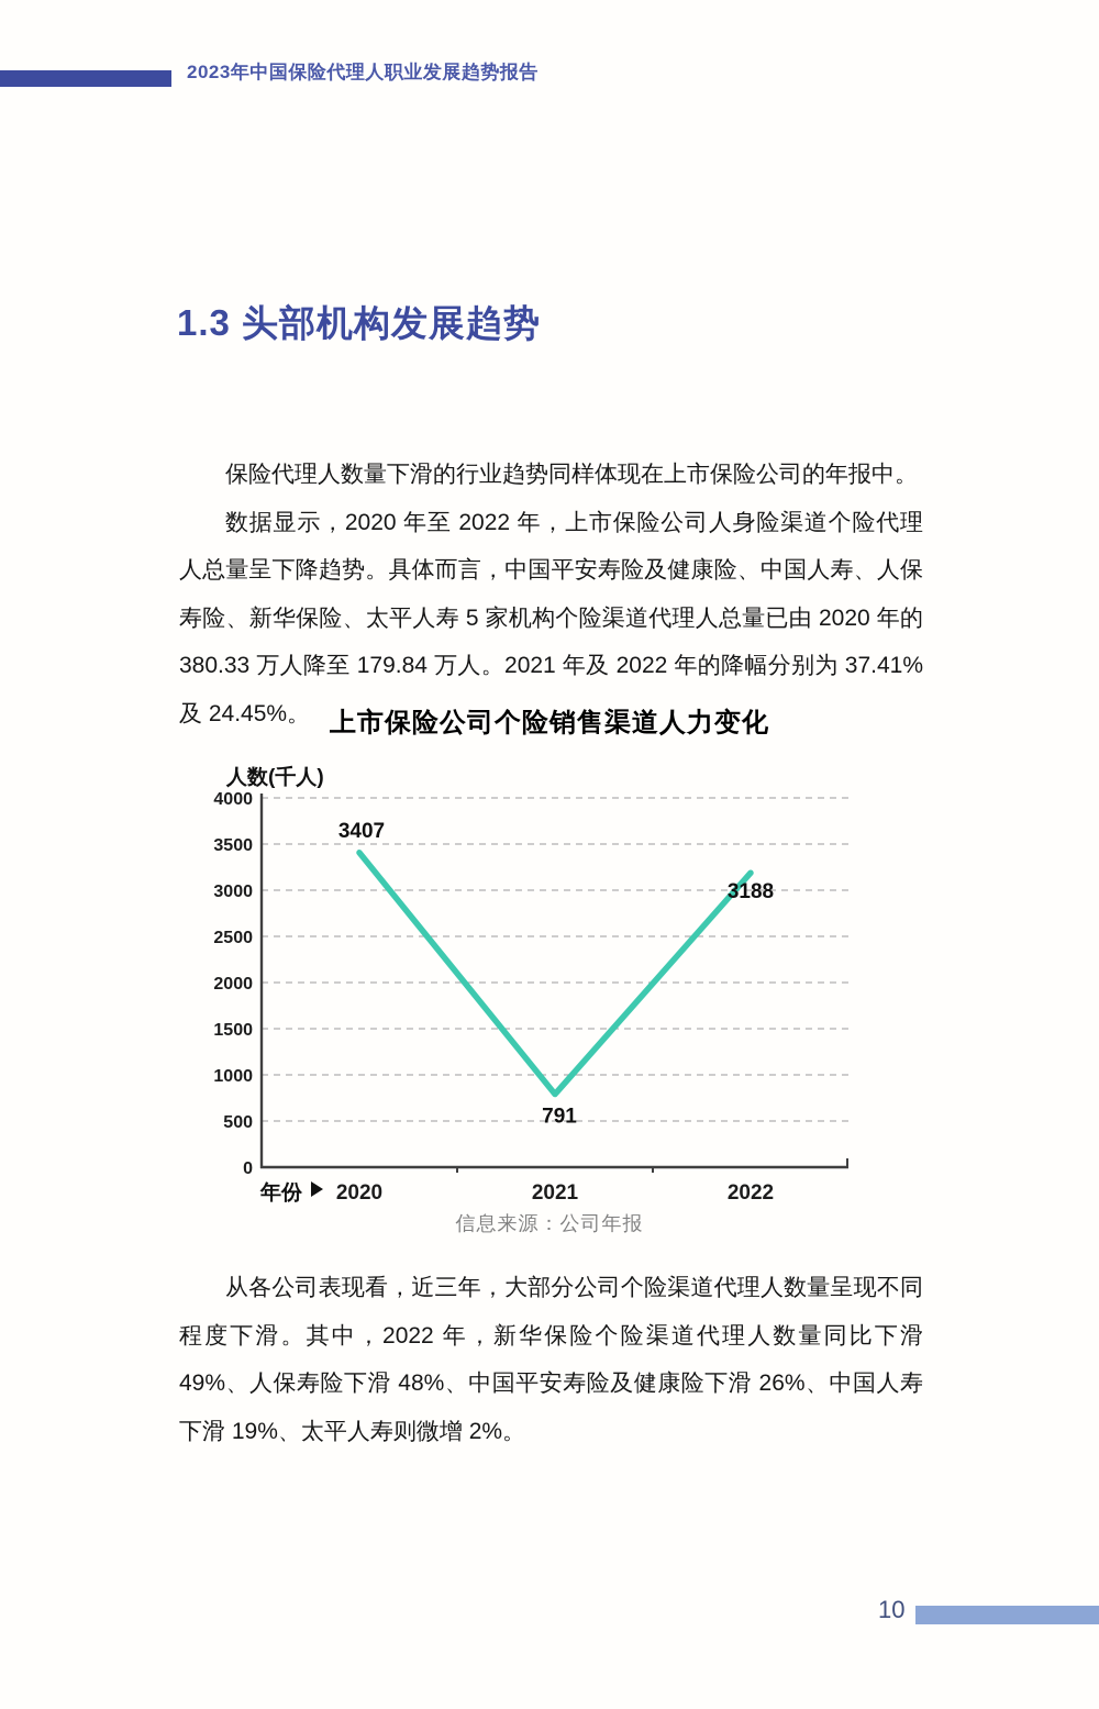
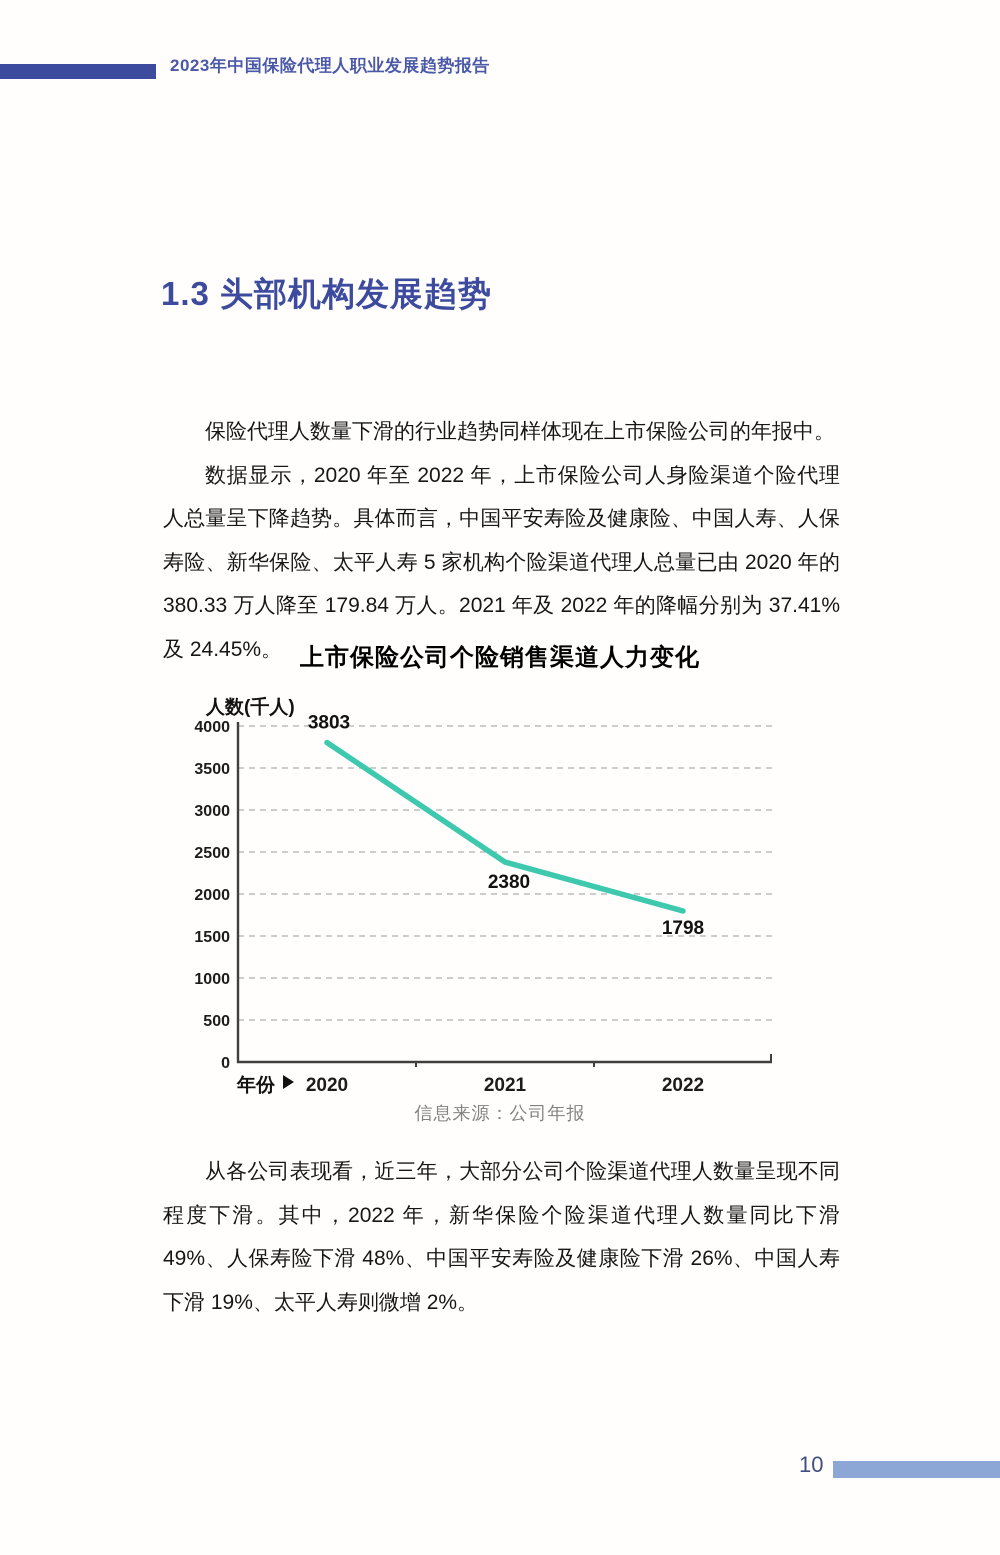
2020: 3407 -> 3803
2021: 791 -> 2380
2022: 3188 -> 1798
